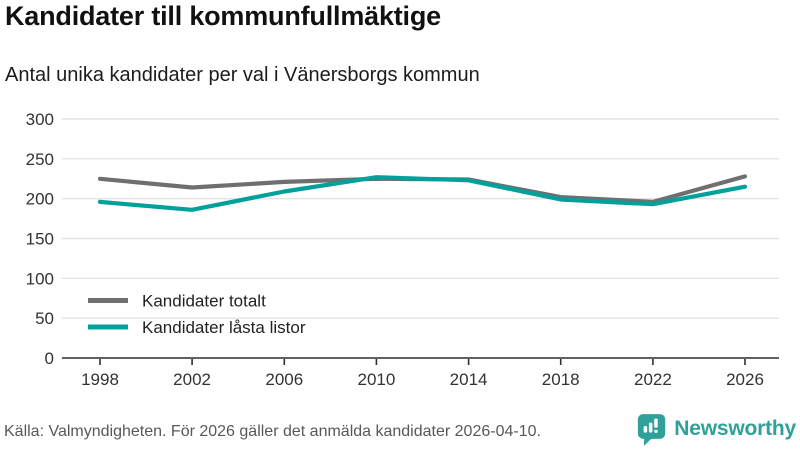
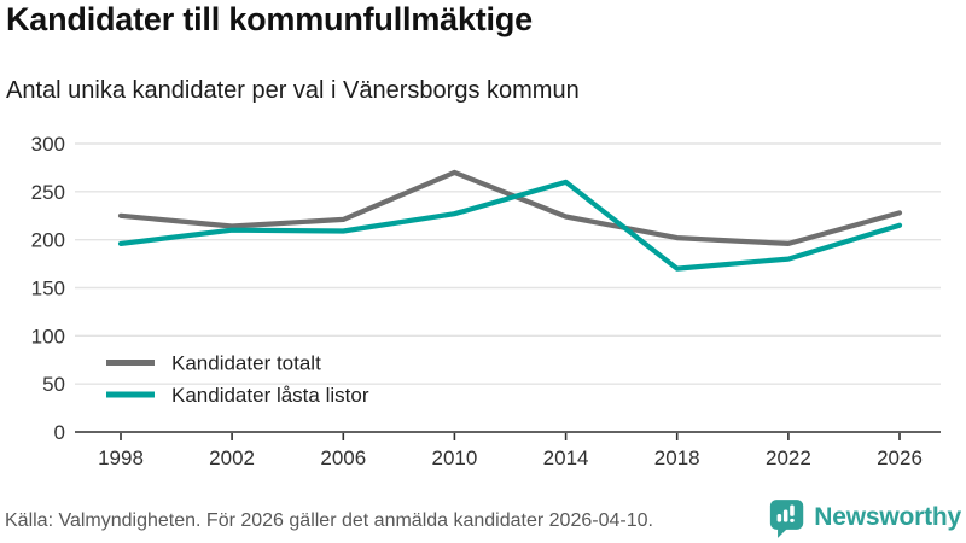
Kandidater låsta listor/2002: 190 -> 210
Kandidater totalt/2010: 220 -> 270
Kandidater låsta listor/2014: 220 -> 260
Kandidater låsta listor/2018: 200 -> 170
Kandidater låsta listor/2022: 190 -> 180
